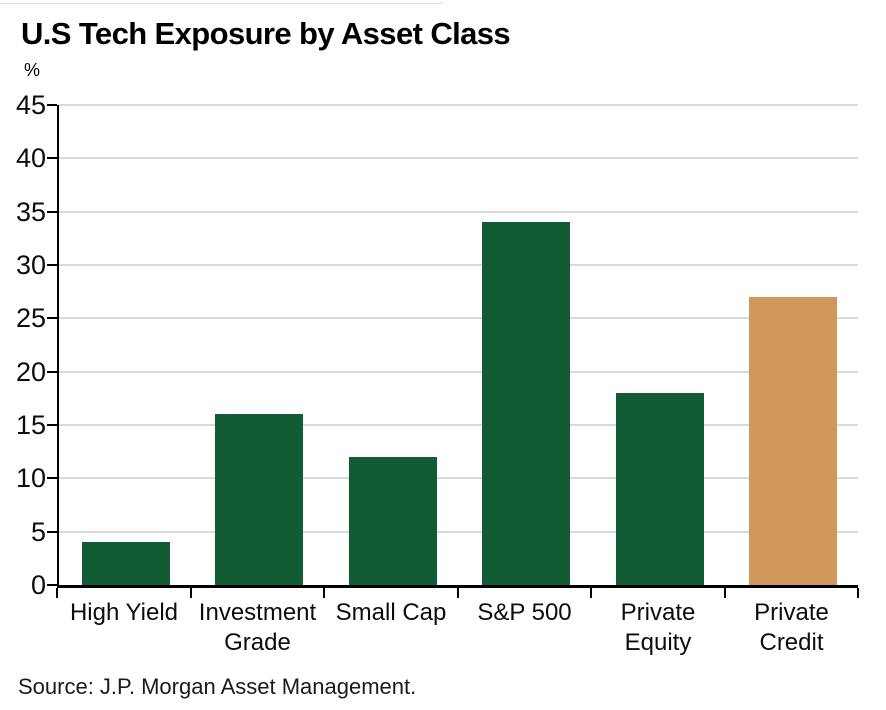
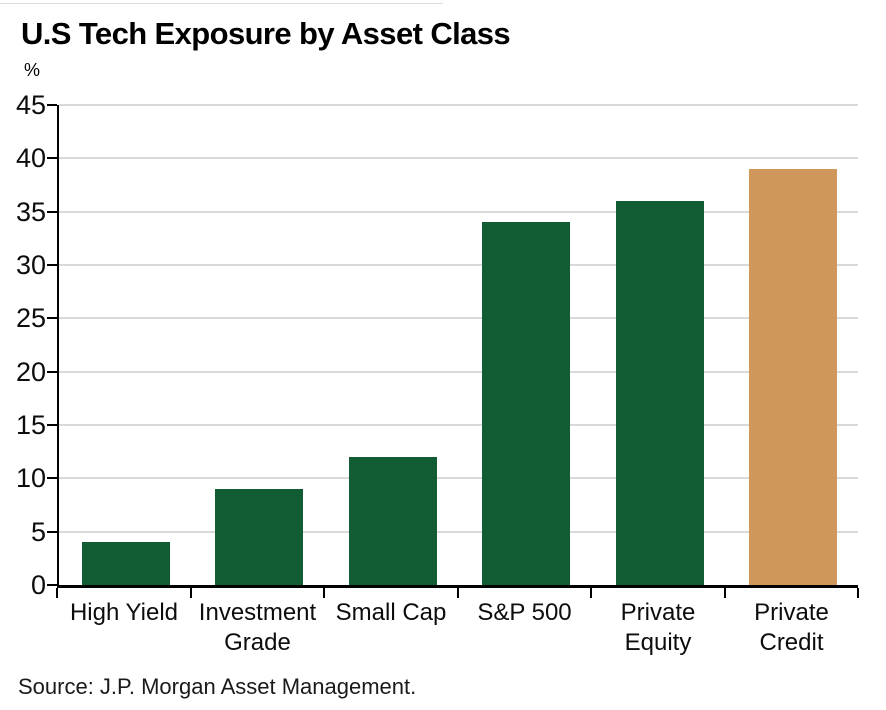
Investment Grade: 16 -> 9
Private Equity: 18 -> 36
Private Credit: 27 -> 39
